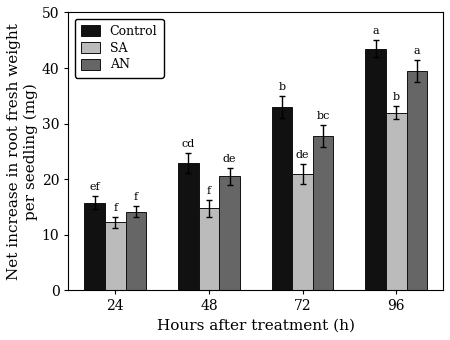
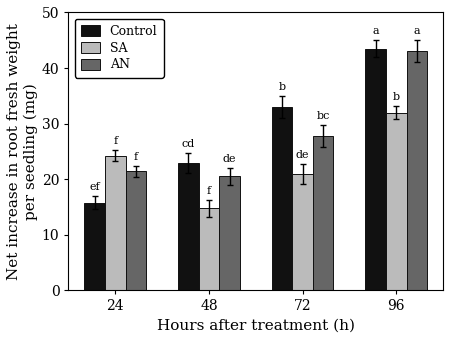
SA/24: 12.3 -> 24.2
AN/24: 14.2 -> 21.4
AN/96: 39.5 -> 43.0
